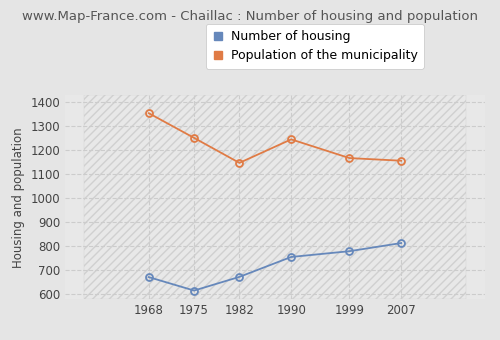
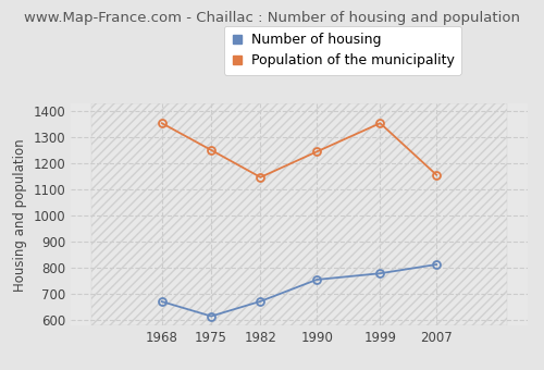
Population of the municipality/1999: 1168 -> 1355
